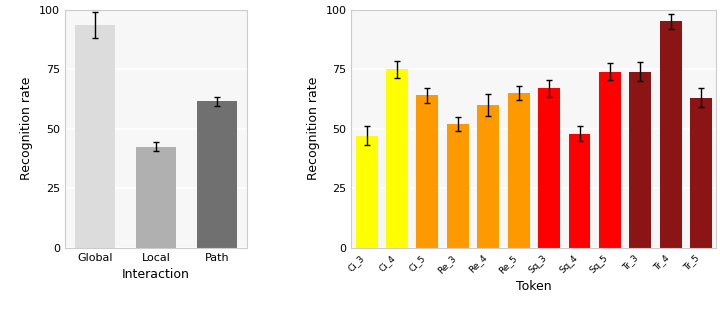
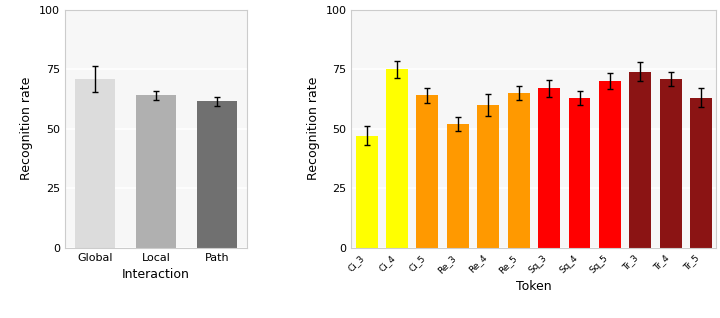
Global: 93.5 -> 71.0
Local: 42.5 -> 64.0
Sq_4: 48 -> 63
Sq_5: 74 -> 70
Tr_4: 95 -> 71
